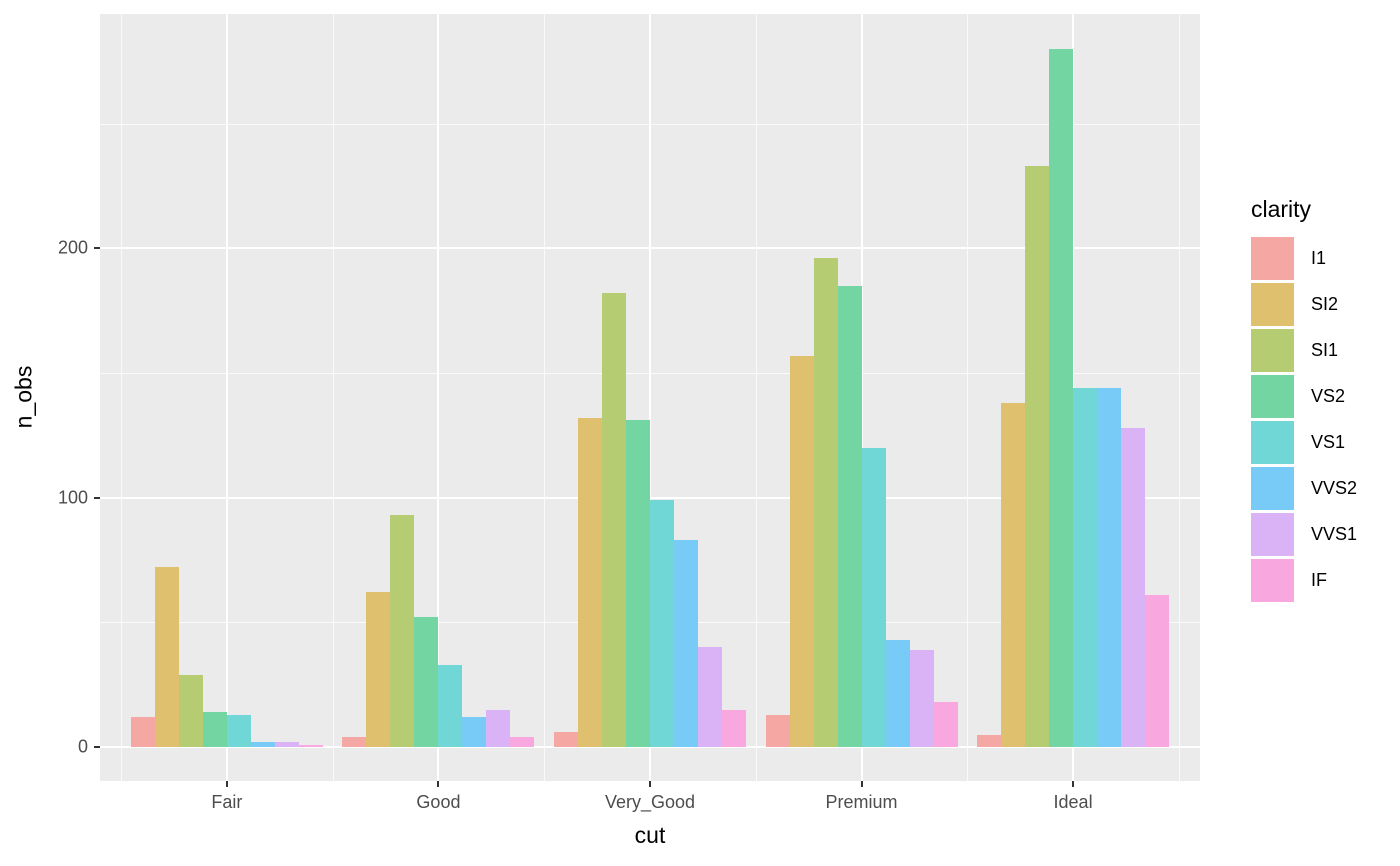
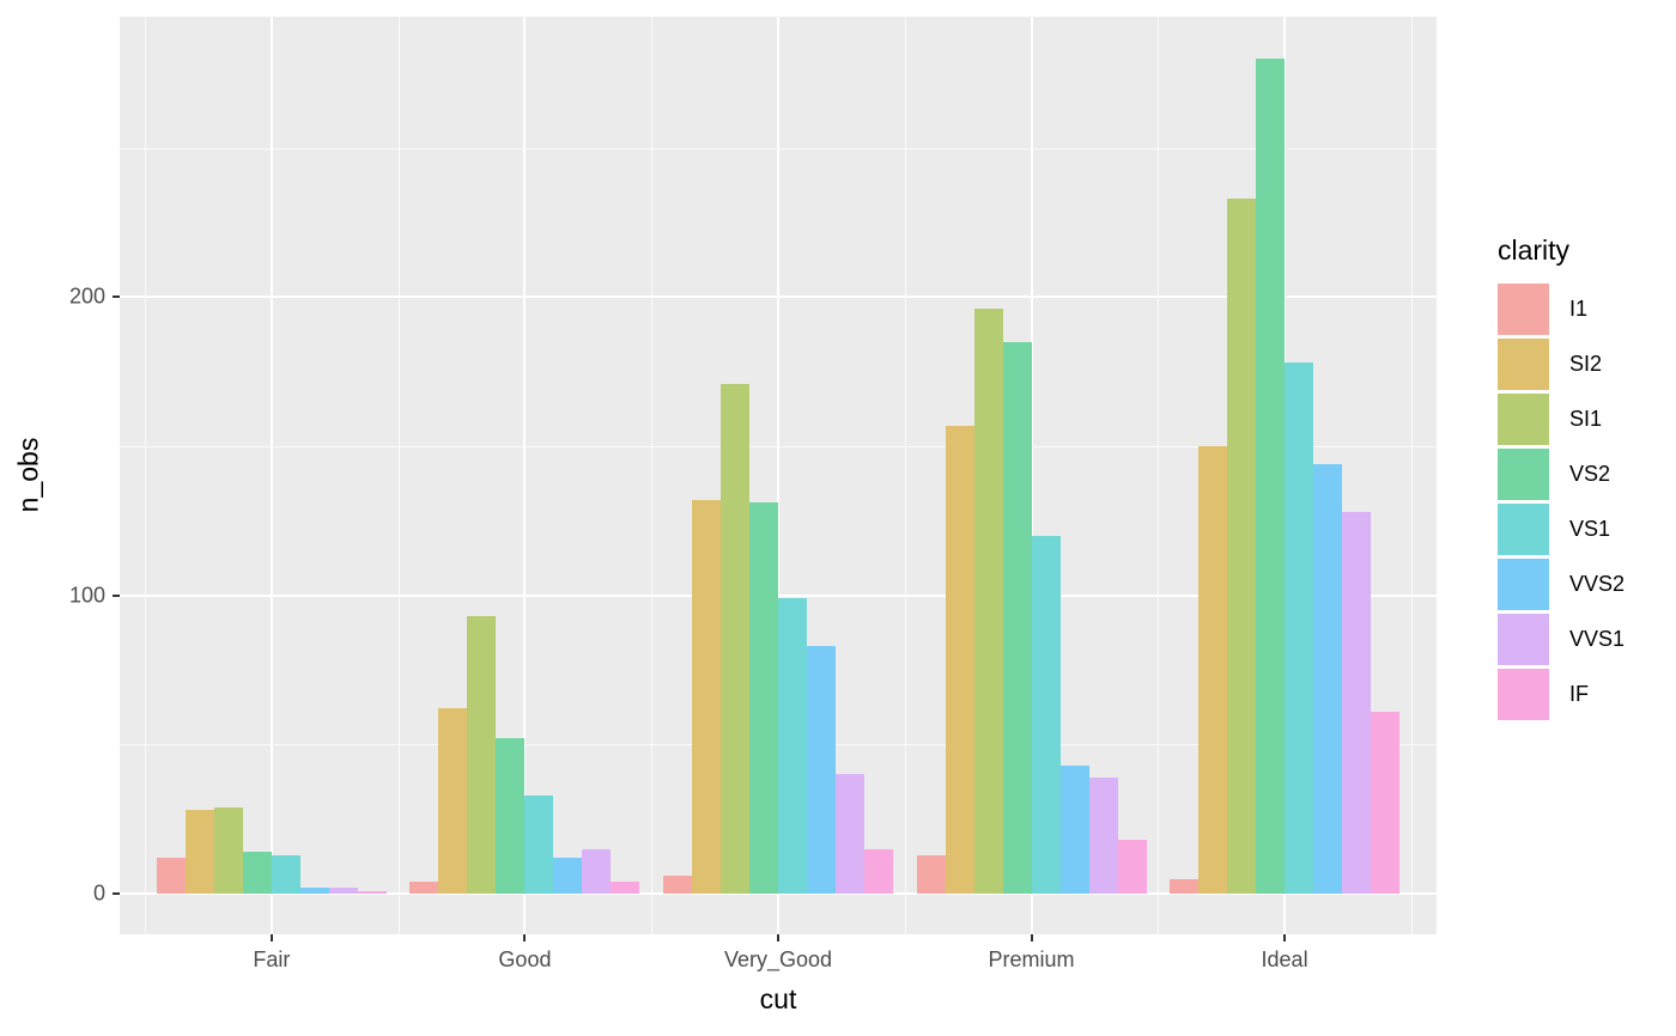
SI2/Fair: 72 -> 28
SI1/Very_Good: 182 -> 171
SI2/Ideal: 138 -> 150
VS1/Ideal: 144 -> 178
